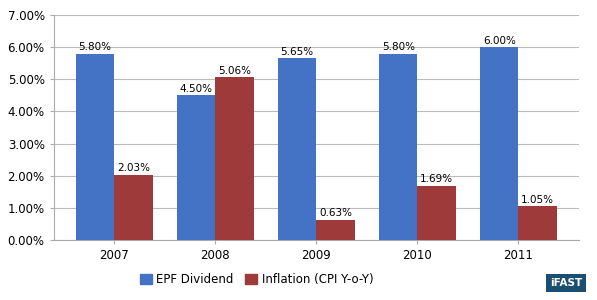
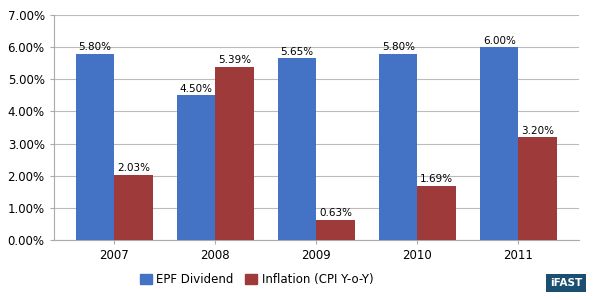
Inflation (CPI Y-o-Y)/2008: 5.06% -> 5.39%
Inflation (CPI Y-o-Y)/2011: 1.05% -> 3.20%
